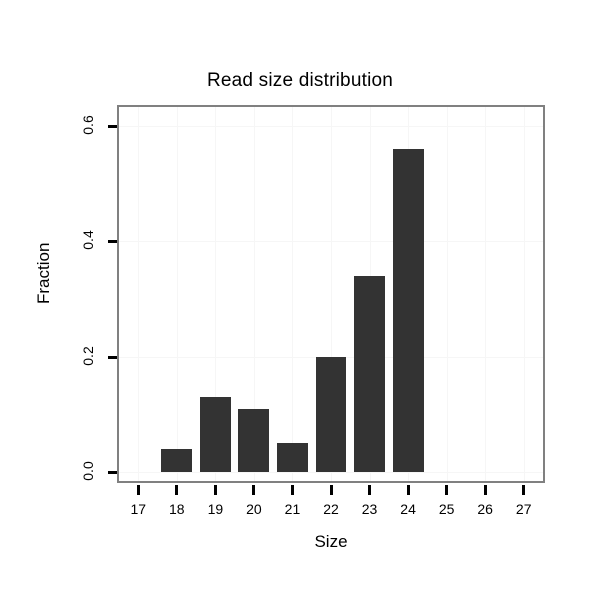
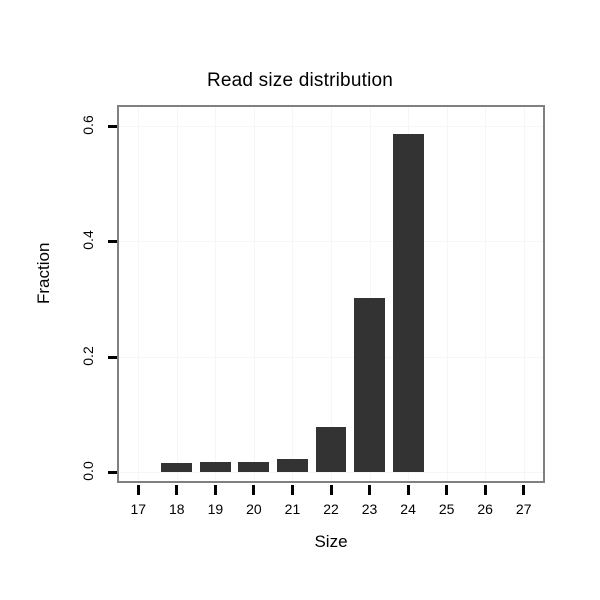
18: 0.04 -> 0.01
19: 0.13 -> 0.02
20: 0.11 -> 0.02
21: 0.05 -> 0.02
22: 0.20 -> 0.08
23: 0.34 -> 0.30
24: 0.56 -> 0.58
